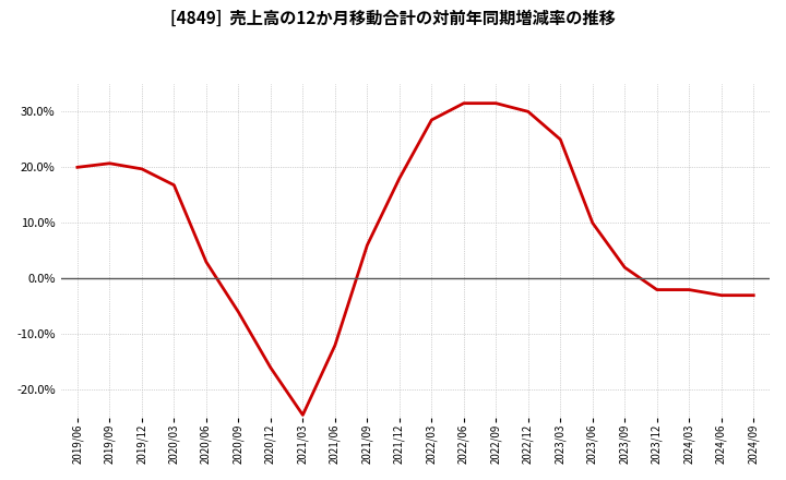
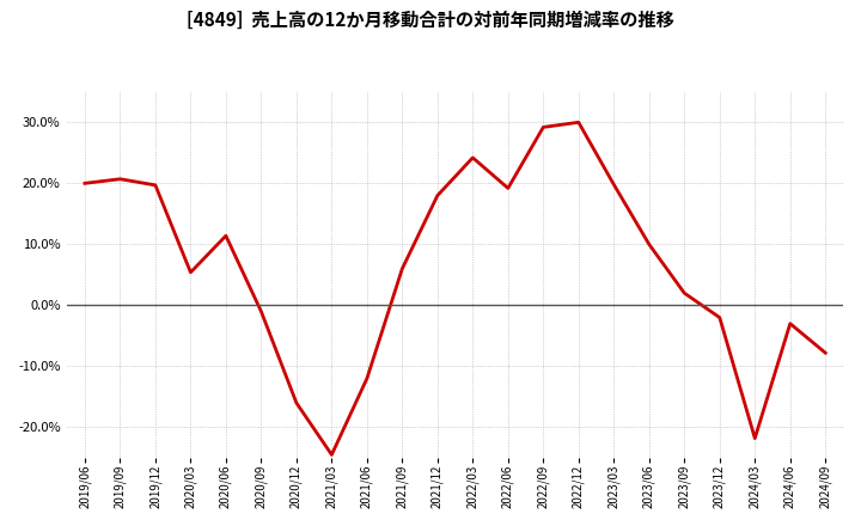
2020/03: 16.8% -> 5.4%
2020/06: 3.0% -> 11.4%
2020/09: -6.0% -> -1.0%
2022/03: 28.5% -> 24.2%
2022/06: 31.5% -> 19.2%
2022/09: 31.5% -> 29.2%
2023/03: 25.0% -> 19.8%
2024/03: -2.0% -> -21.8%
2024/09: -3.0% -> -7.8%
